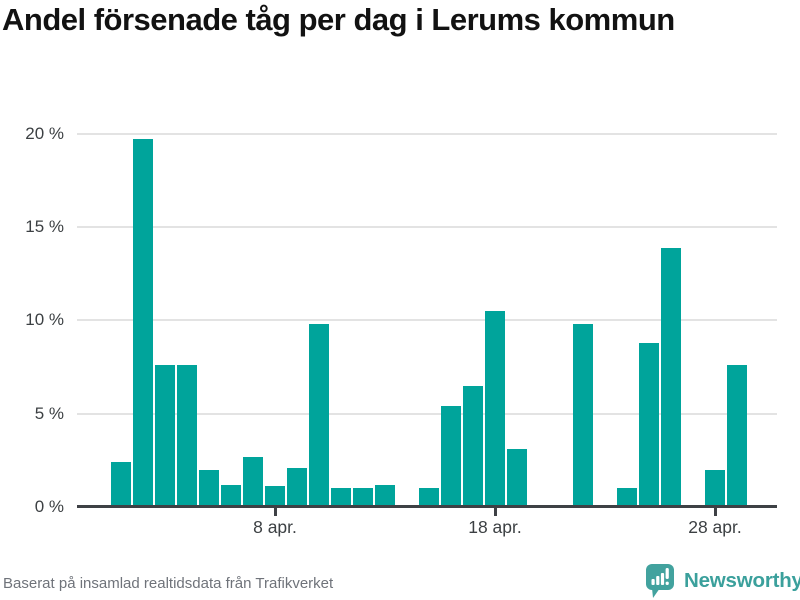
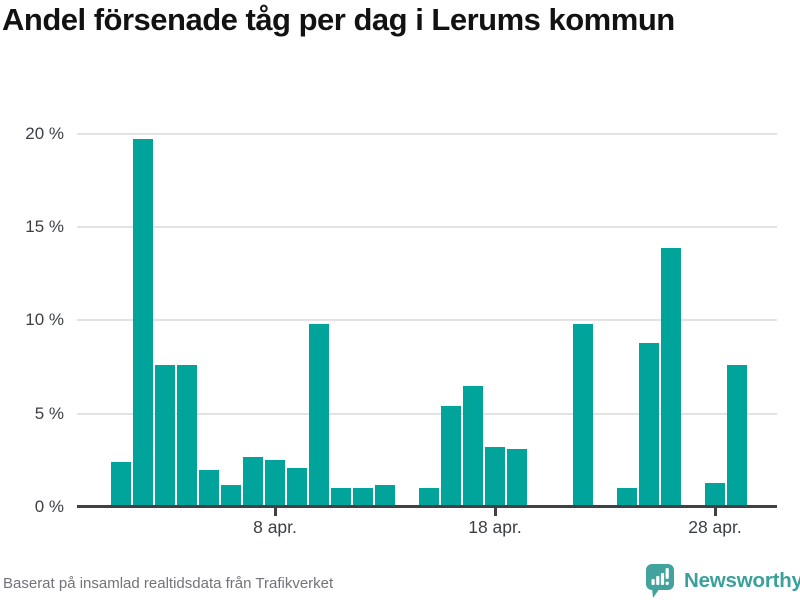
8 apr.: 1.1% -> 2.5%
18 apr.: 10.5% -> 3.2%
28 apr.: 2.0% -> 1.3%
